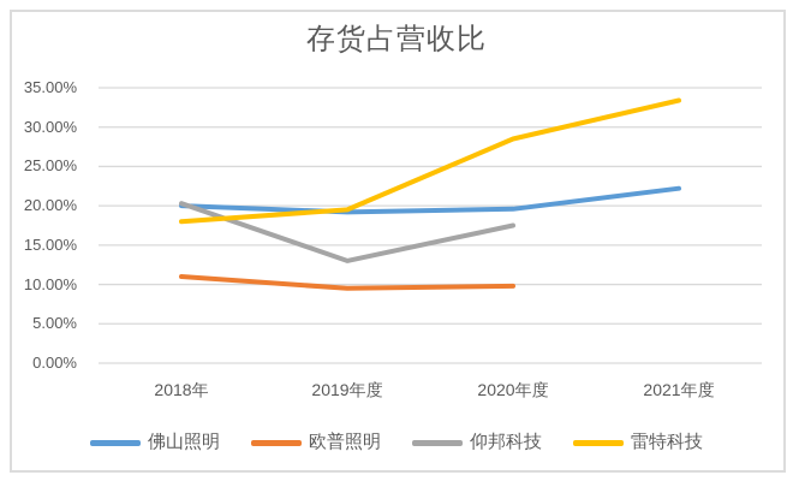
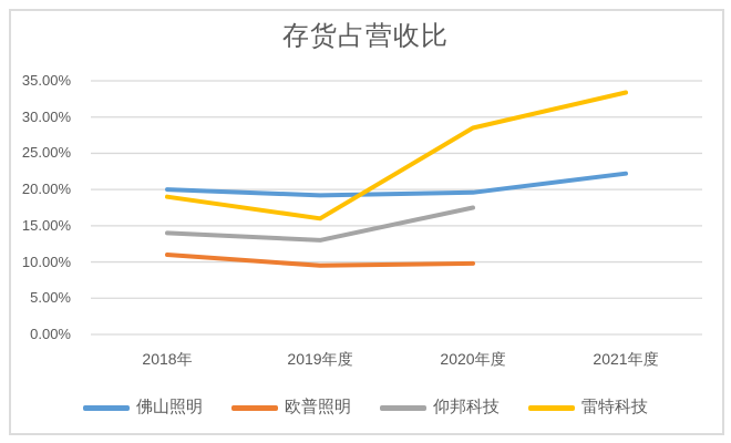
仰邦科技/2018年: 20% -> 14%
雷特科技/2018年: 18% -> 19%
雷特科技/2019年度: 20% -> 16%
